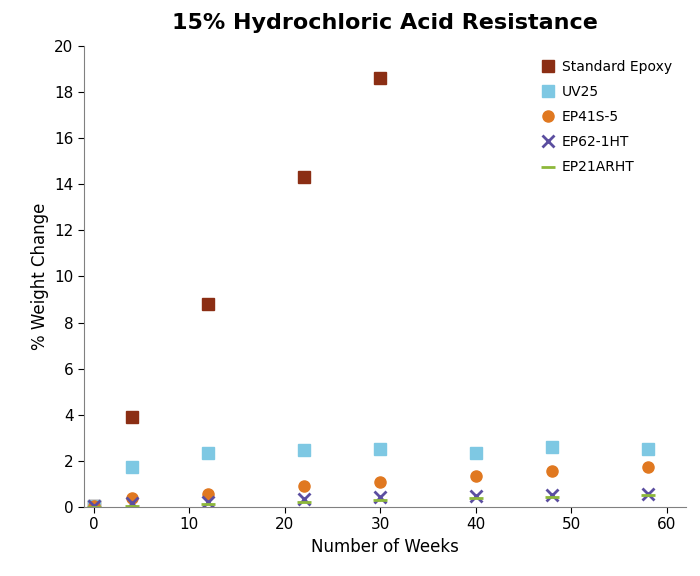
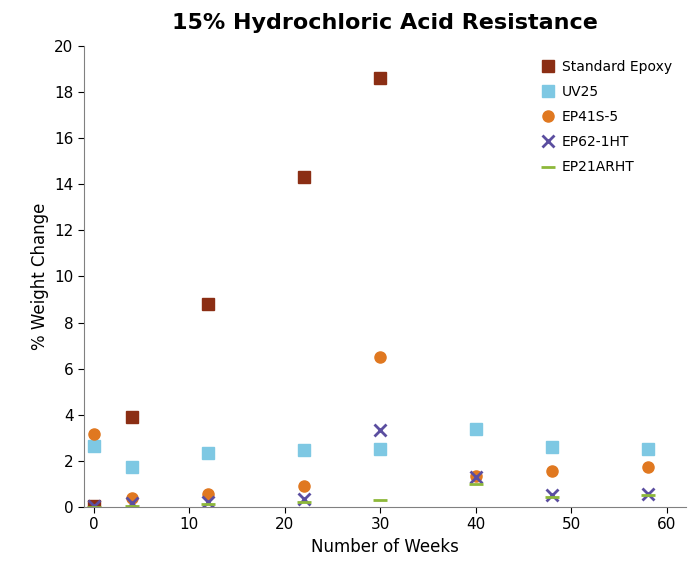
UV25/0: 0.05 -> 2.65
EP41S-5/0: 0.05 -> 3.15
EP41S-5/30: 1.10 -> 6.50
EP62-1HT/30: 0.42 -> 3.35
UV25/40: 2.35 -> 3.40
EP62-1HT/40: 0.48 -> 1.30
EP21ARHT/40: 0.38 -> 1.00
